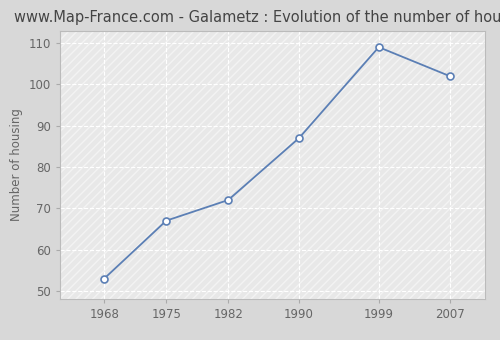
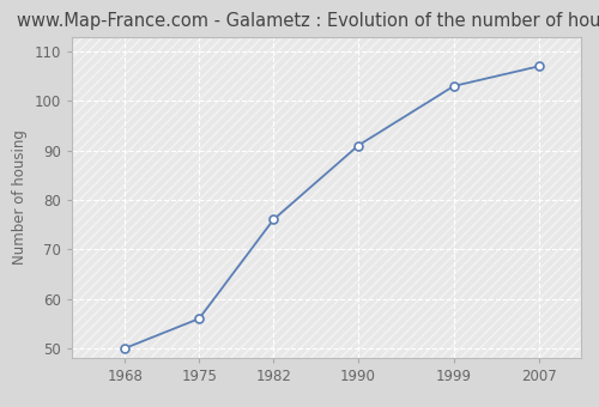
1968: 53 -> 50
1975: 67 -> 56
1982: 72 -> 76
1990: 87 -> 91
1999: 109 -> 103
2007: 102 -> 107
